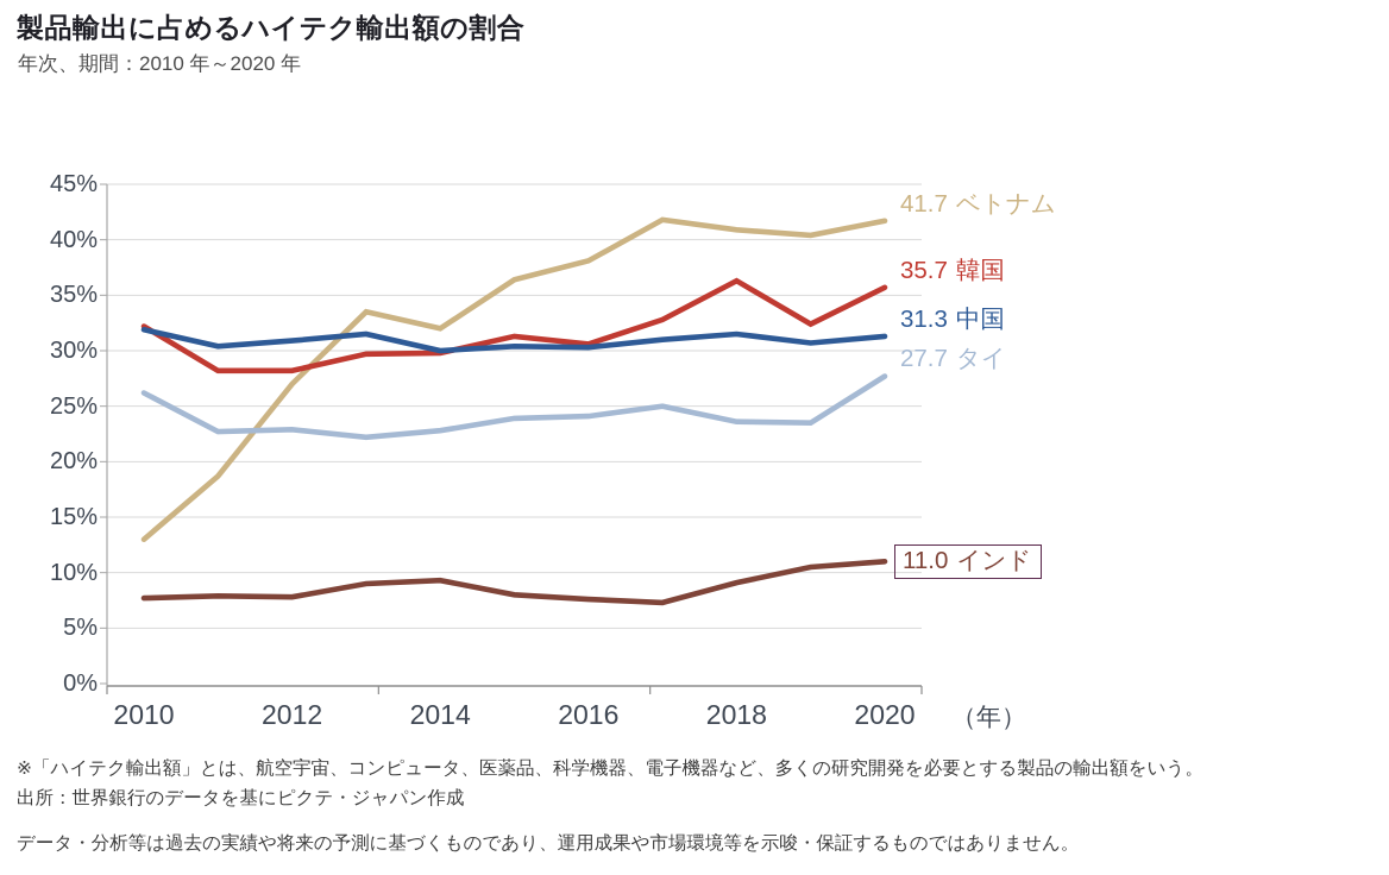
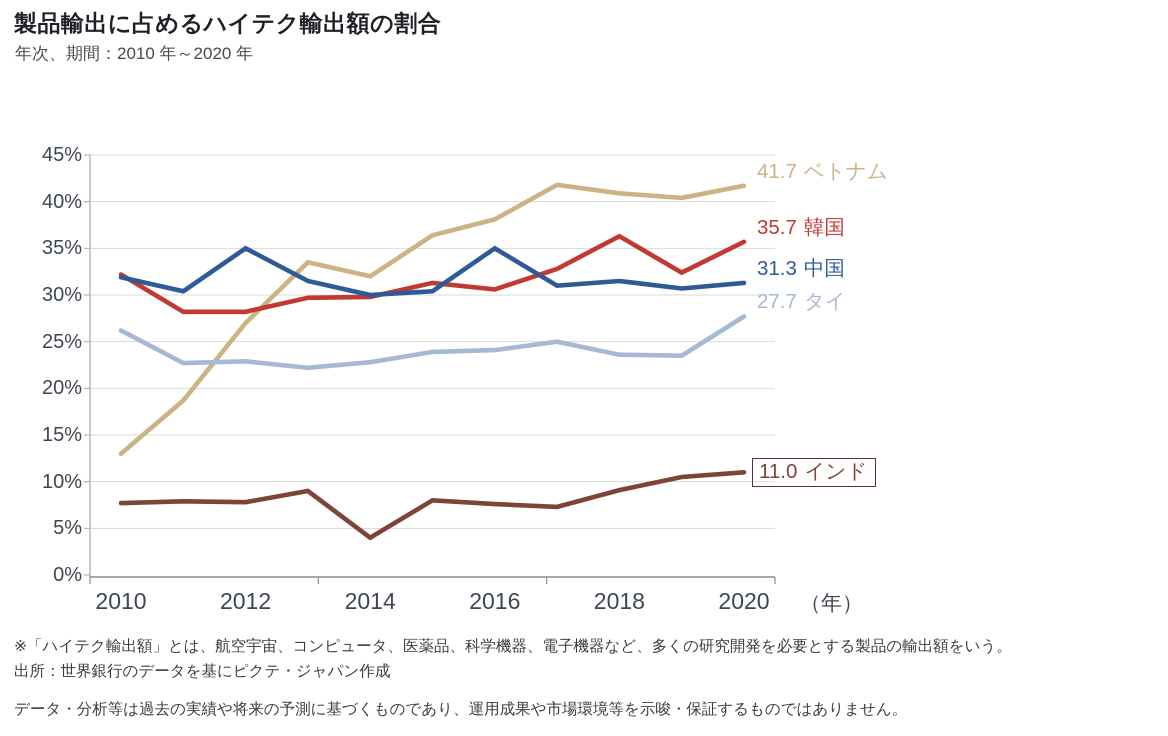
中国/2012: 31% -> 35%
インド/2014: 9% -> 4%
中国/2016: 30% -> 35%
